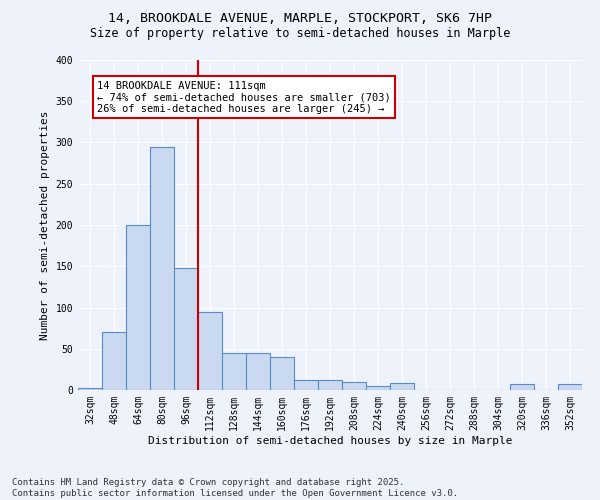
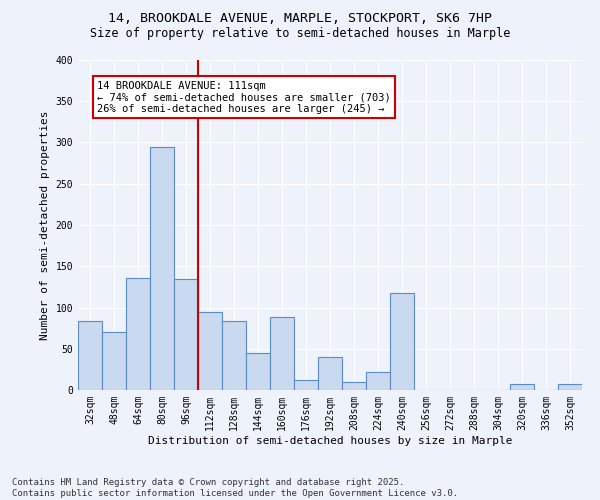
32sqm: 3 -> 84
64sqm: 200 -> 136
96sqm: 148 -> 134
128sqm: 45 -> 84
160sqm: 40 -> 88
192sqm: 12 -> 40
224sqm: 5 -> 22
240sqm: 8 -> 118
